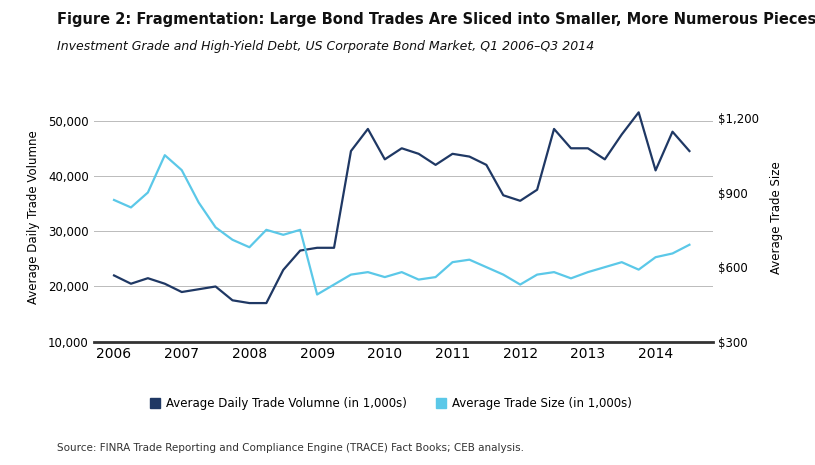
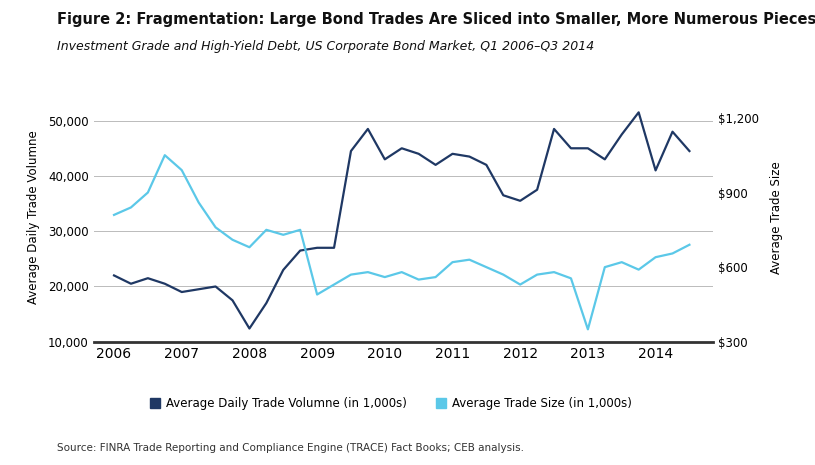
Average Trade Size (in 1,000s)/2006: $870 -> $810
Average Daily Trade Volumne (in 1,000s)/2008: 17,000 -> 12,400
Average Trade Size (in 1,000s)/2013: $580 -> $350
